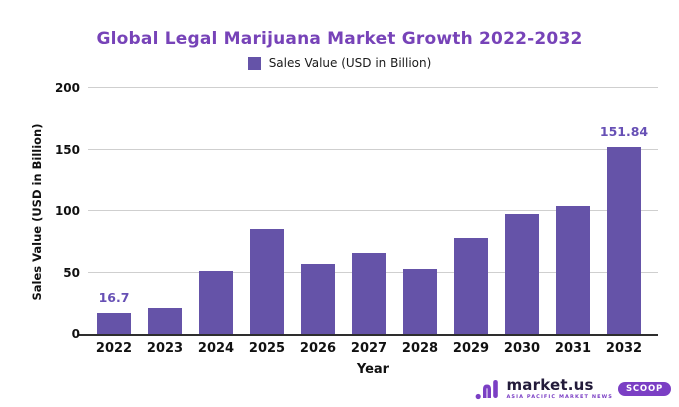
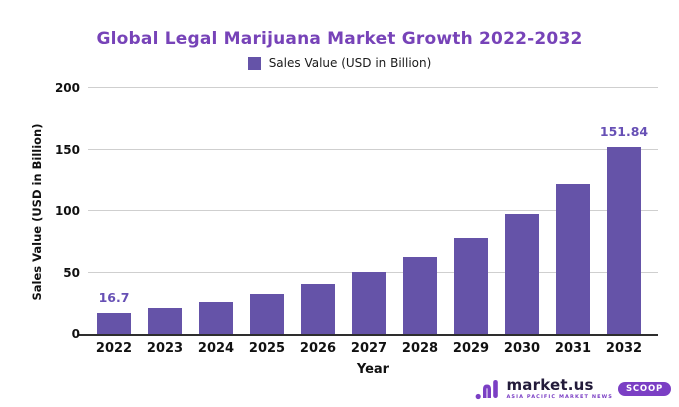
2024: 51 -> 26
2025: 85 -> 32
2026: 57 -> 40
2027: 66 -> 50
2028: 53 -> 63
2031: 104 -> 122
